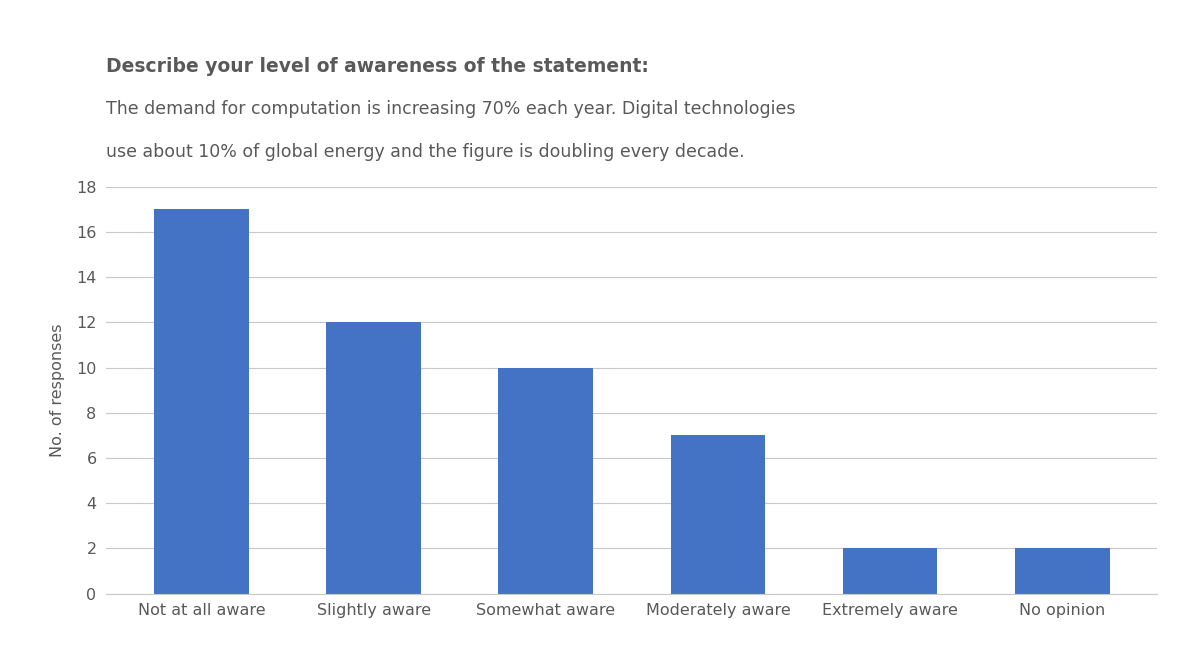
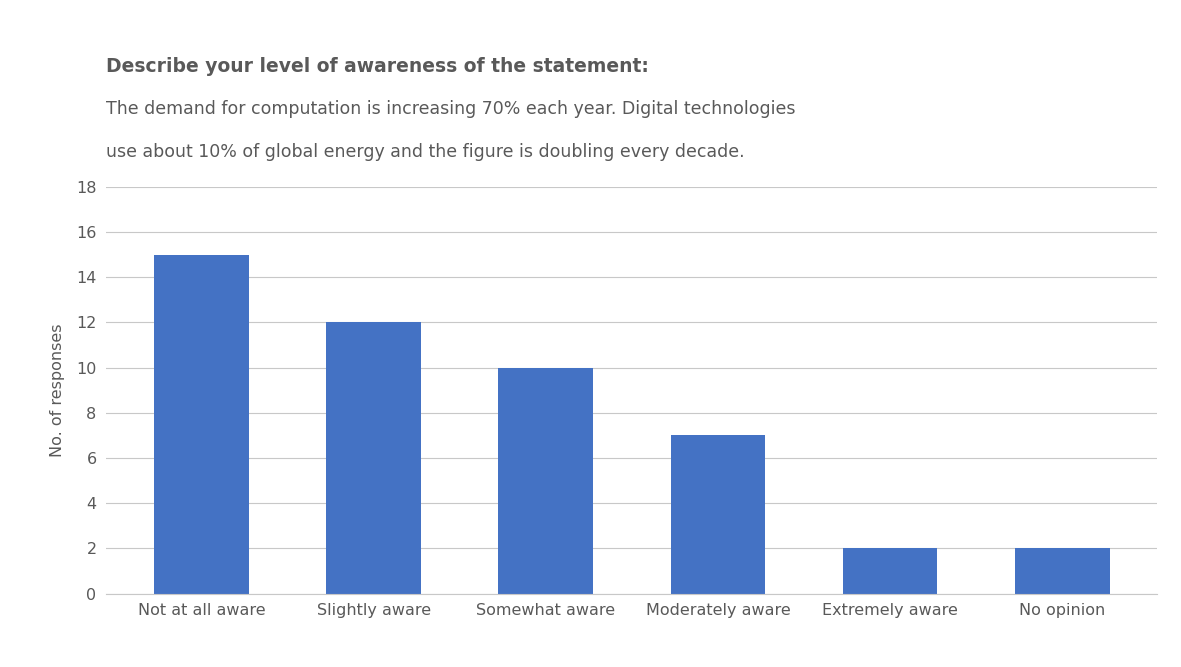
Not at all aware: 17 -> 15
